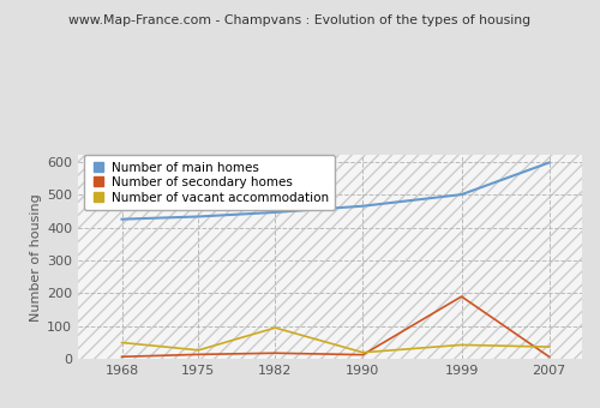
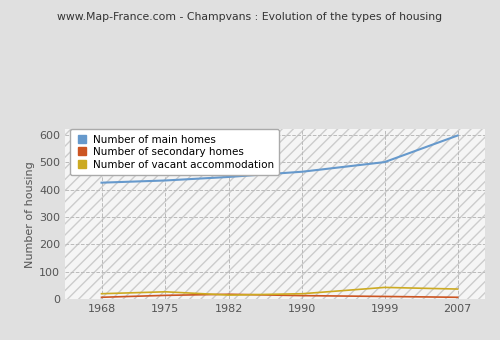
Number of vacant accommodation/1968: 50 -> 20
Number of vacant accommodation/1982: 95 -> 15
Number of secondary homes/1999: 190 -> 10
